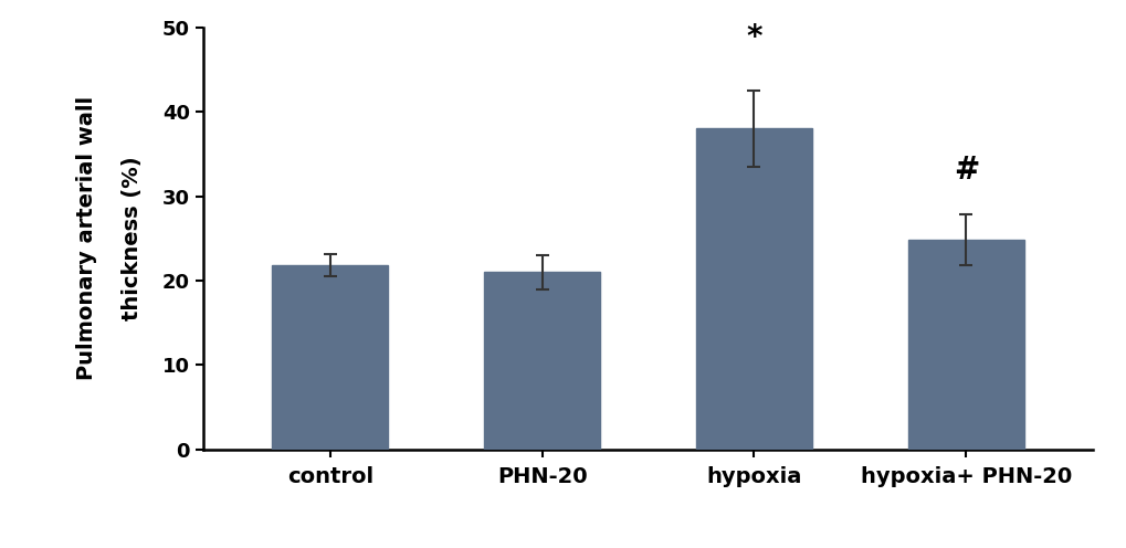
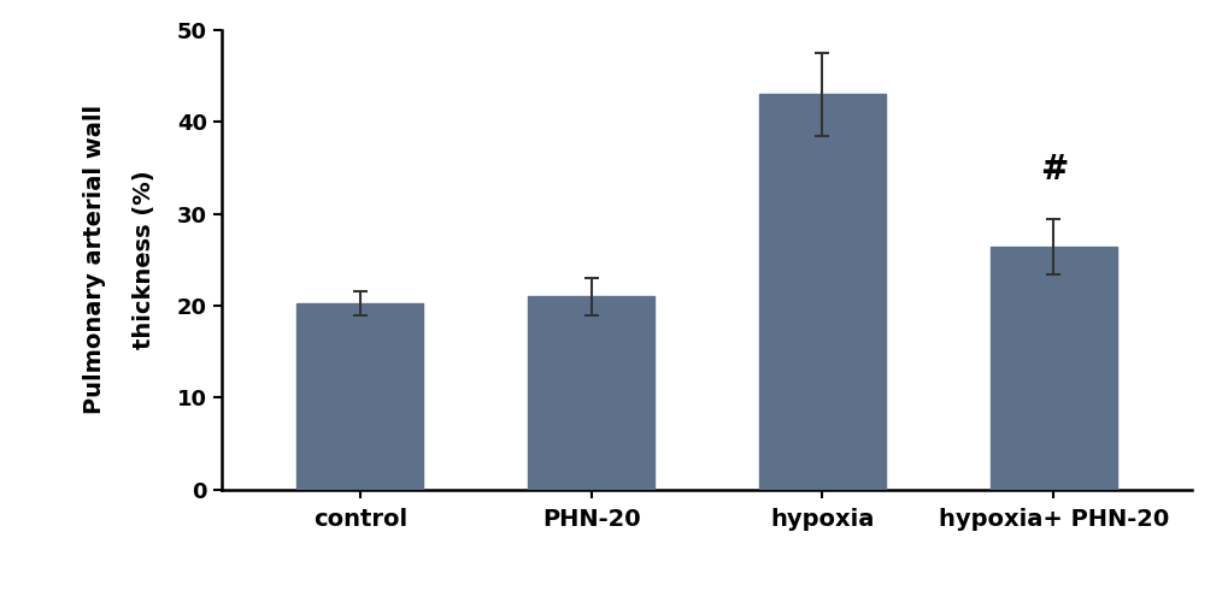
control: 21.8 -> 20.2
hypoxia: 38.0 -> 43.0
hypoxia+ PHN-20: 24.8 -> 26.4
